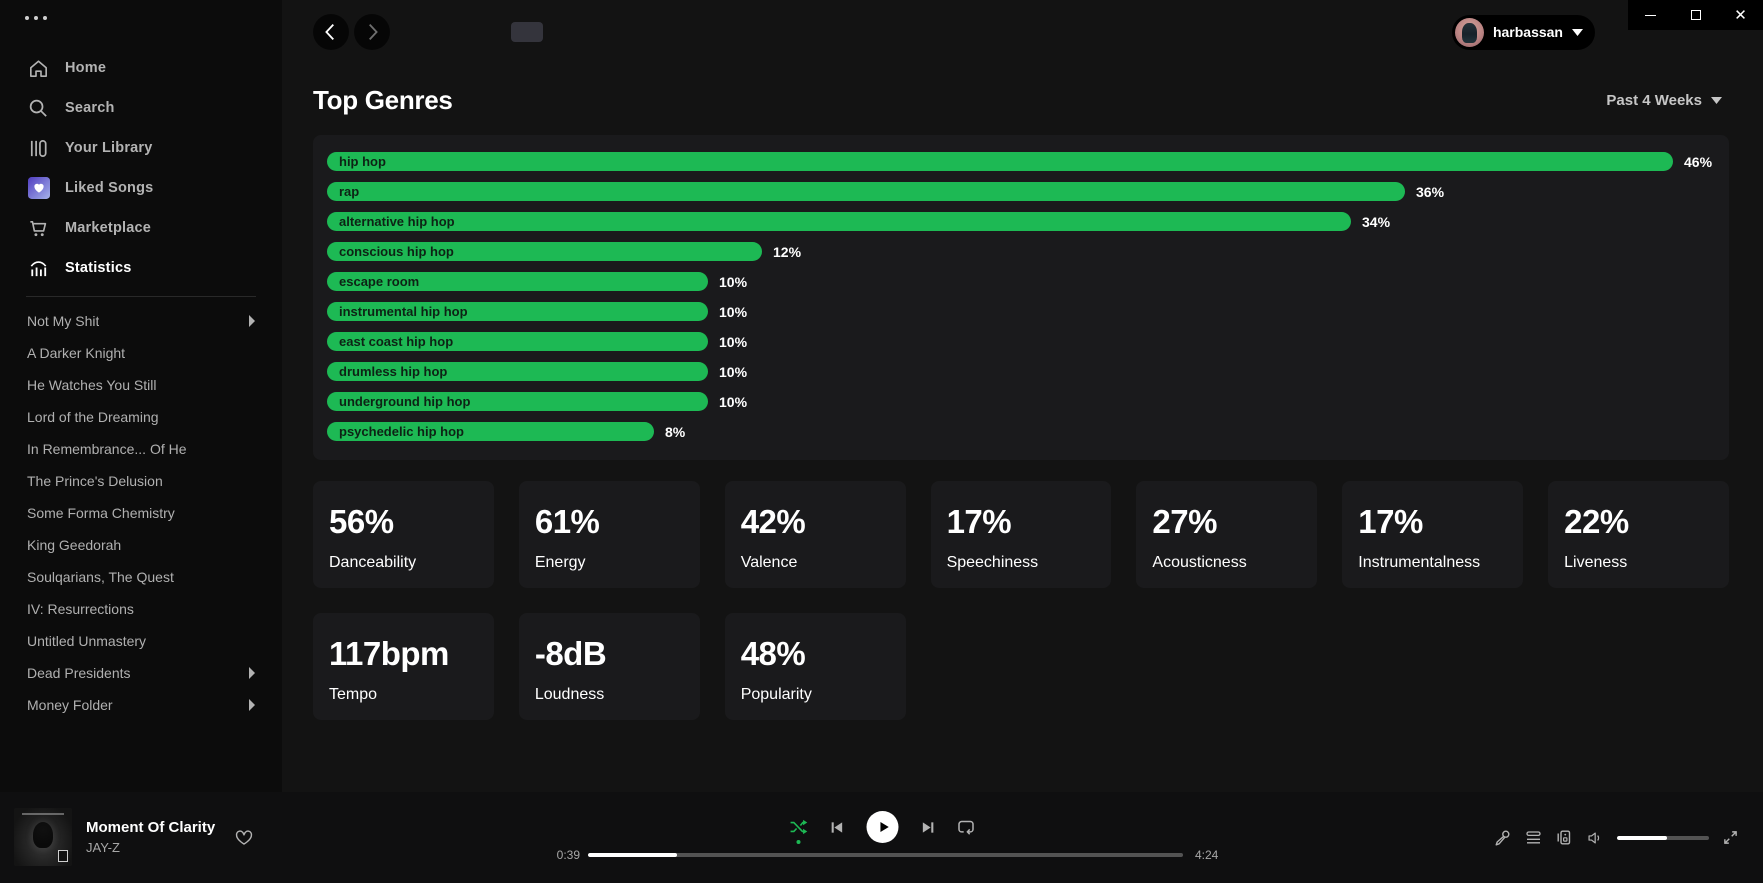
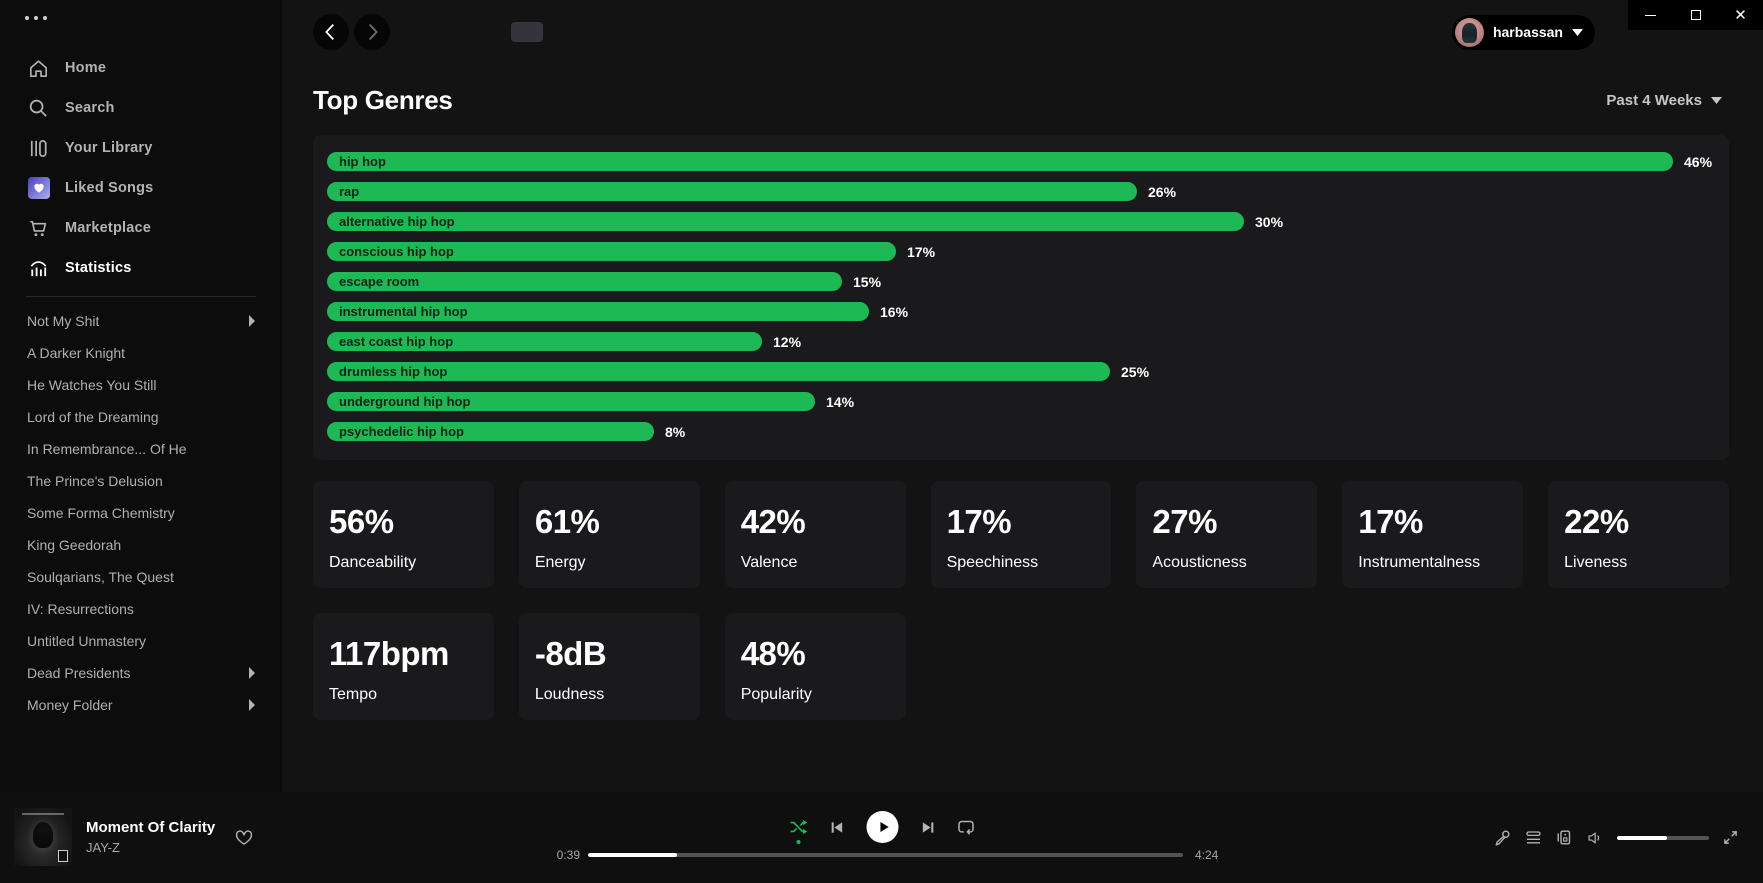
rap: 36% -> 26%
alternative hip hop: 34% -> 30%
conscious hip hop: 12% -> 17%
escape room: 10% -> 15%
instrumental hip hop: 10% -> 16%
east coast hip hop: 10% -> 12%
drumless hip hop: 10% -> 25%
underground hip hop: 10% -> 14%
